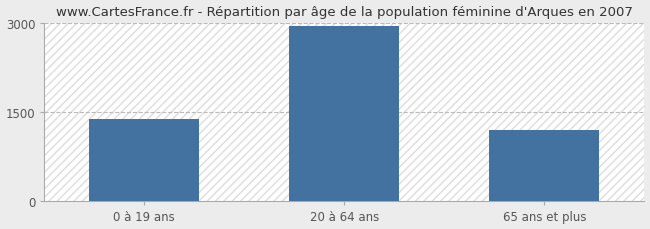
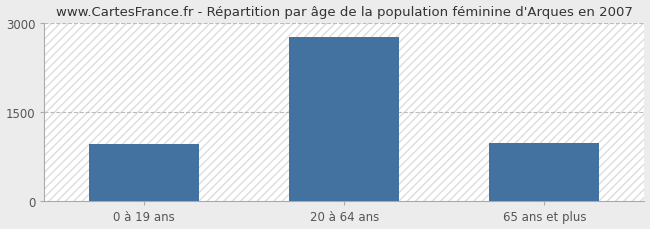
0 à 19 ans: 1380 -> 960
20 à 64 ans: 2950 -> 2760
65 ans et plus: 1200 -> 980
